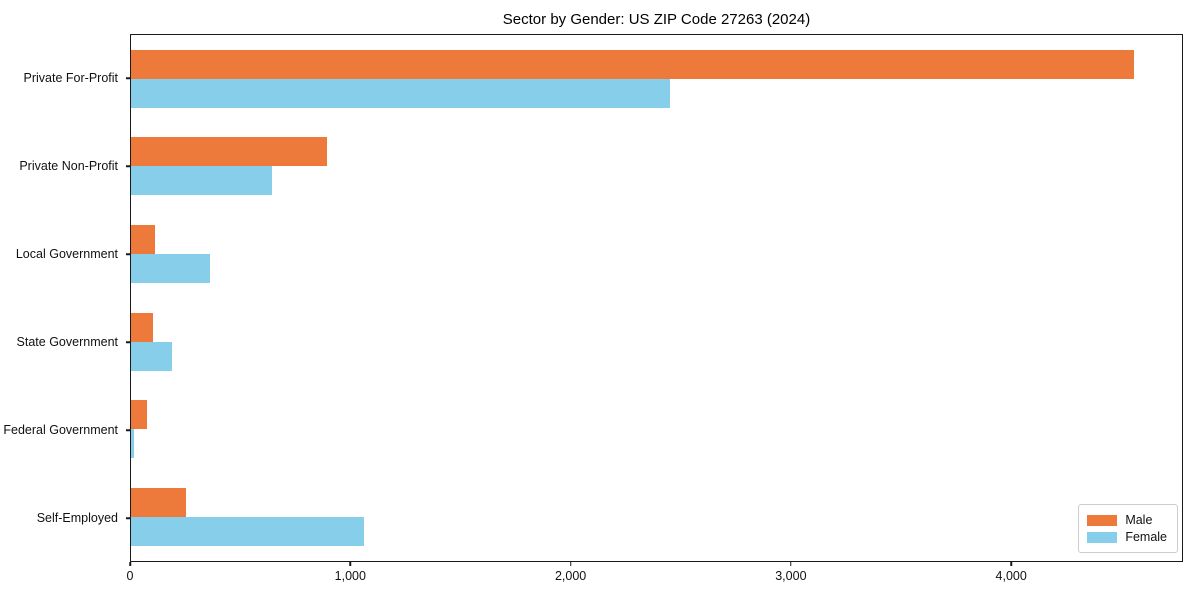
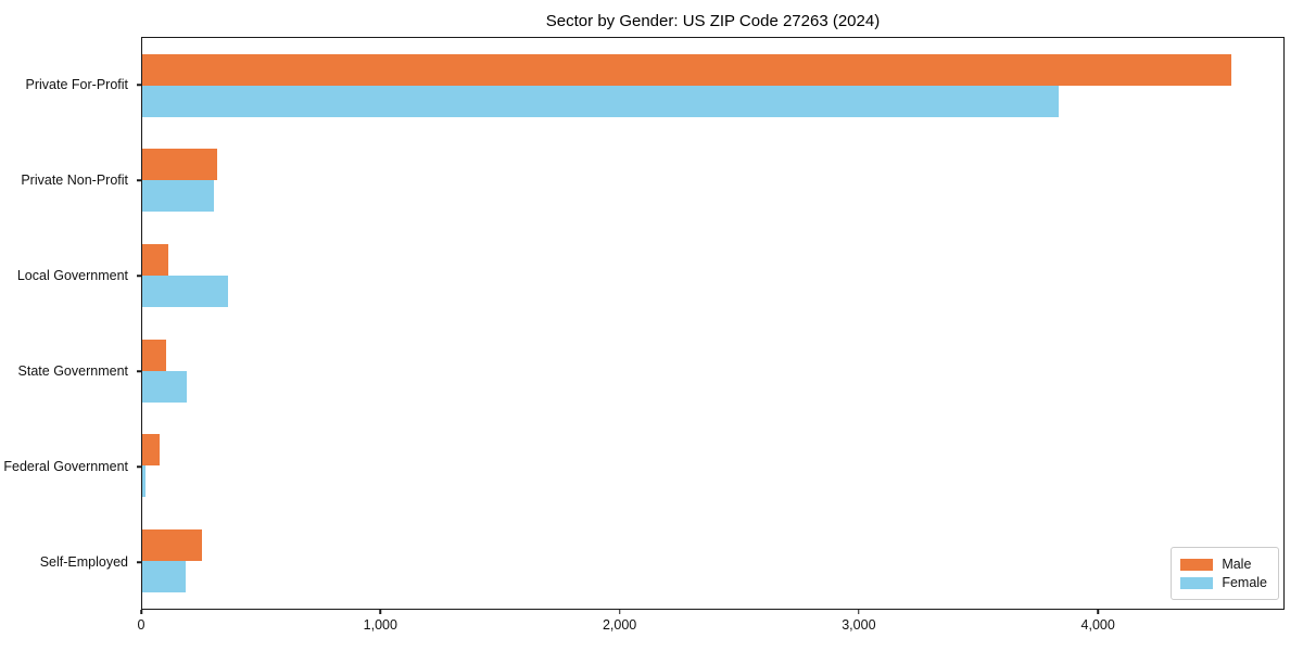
Female/Private For-Profit: 2450 -> 3840
Male/Private Non-Profit: 890 -> 320
Female/Private Non-Profit: 640 -> 300
Female/Self-Employed: 1060 -> 180
